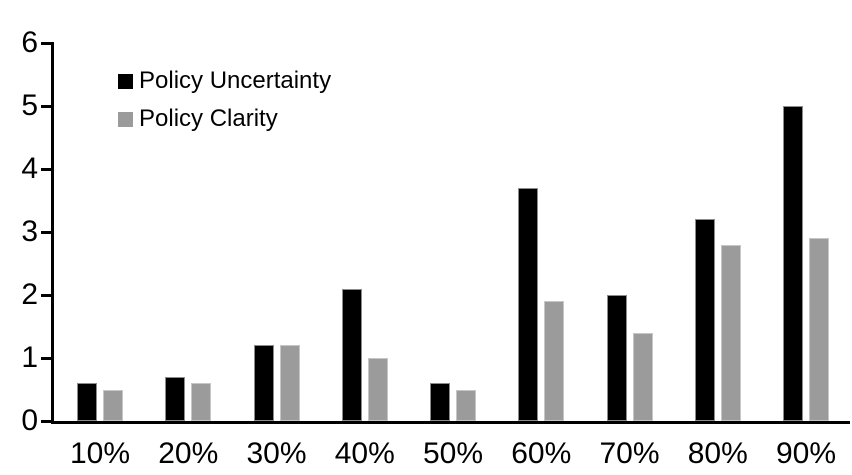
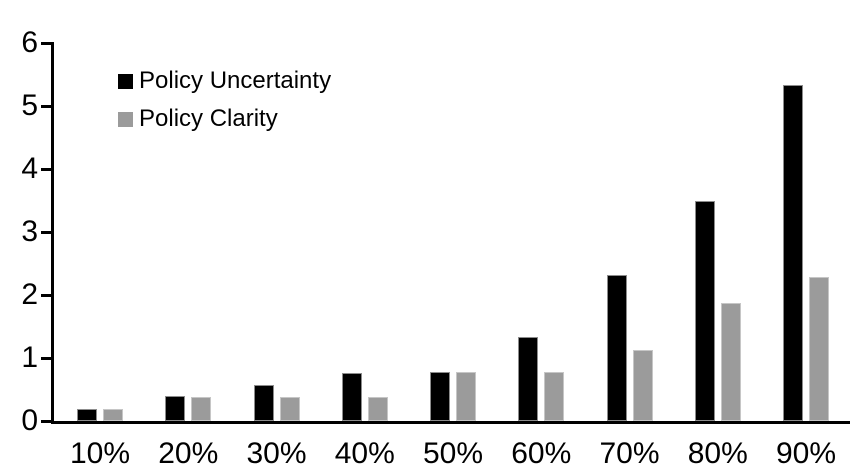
Policy Uncertainty/10%: 0.6 -> 0.2
Policy Clarity/10%: 0.5 -> 0.2
Policy Uncertainty/20%: 0.7 -> 0.4
Policy Clarity/20%: 0.6 -> 0.4
Policy Uncertainty/30%: 1.2 -> 0.6
Policy Clarity/30%: 1.2 -> 0.4
Policy Uncertainty/40%: 2.1 -> 0.8
Policy Clarity/40%: 1.0 -> 0.4
Policy Uncertainty/50%: 0.6 -> 0.8
Policy Clarity/50%: 0.5 -> 0.8
Policy Uncertainty/60%: 3.7 -> 1.3
Policy Clarity/60%: 1.9 -> 0.8
Policy Uncertainty/70%: 2.0 -> 2.3
Policy Clarity/70%: 1.4 -> 1.1
Policy Uncertainty/80%: 3.2 -> 3.5
Policy Clarity/80%: 2.8 -> 1.9
Policy Uncertainty/90%: 5.0 -> 5.3
Policy Clarity/90%: 2.9 -> 2.3
